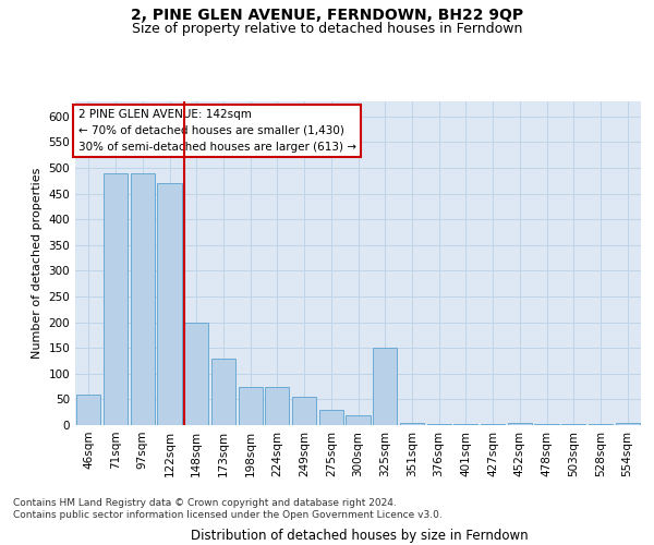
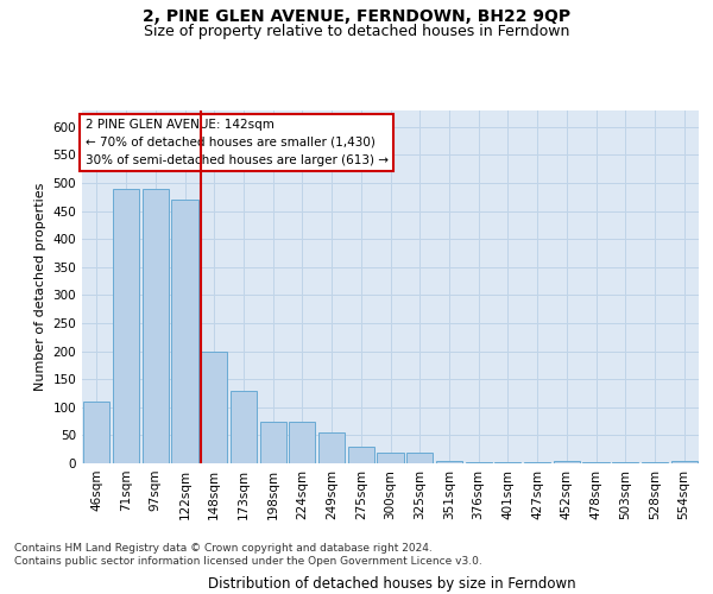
46sqm: 60 -> 110
325sqm: 150 -> 20
